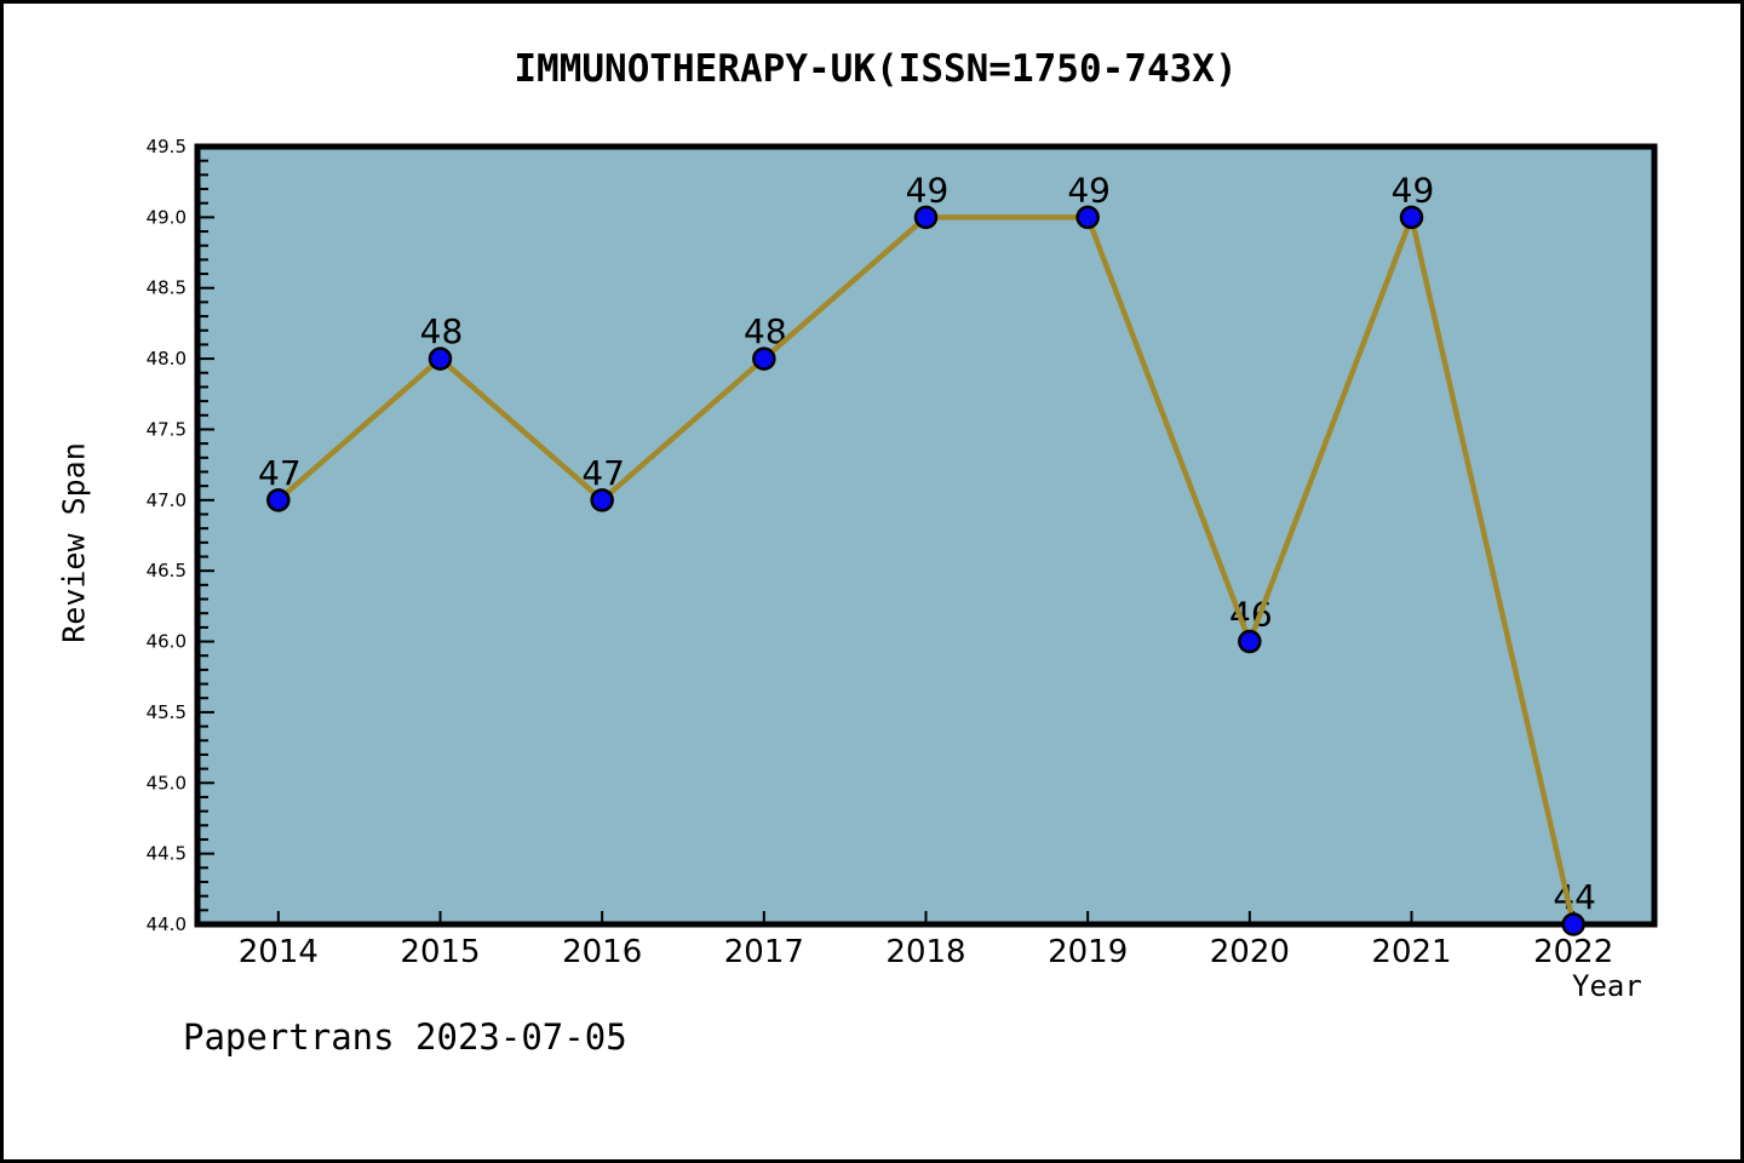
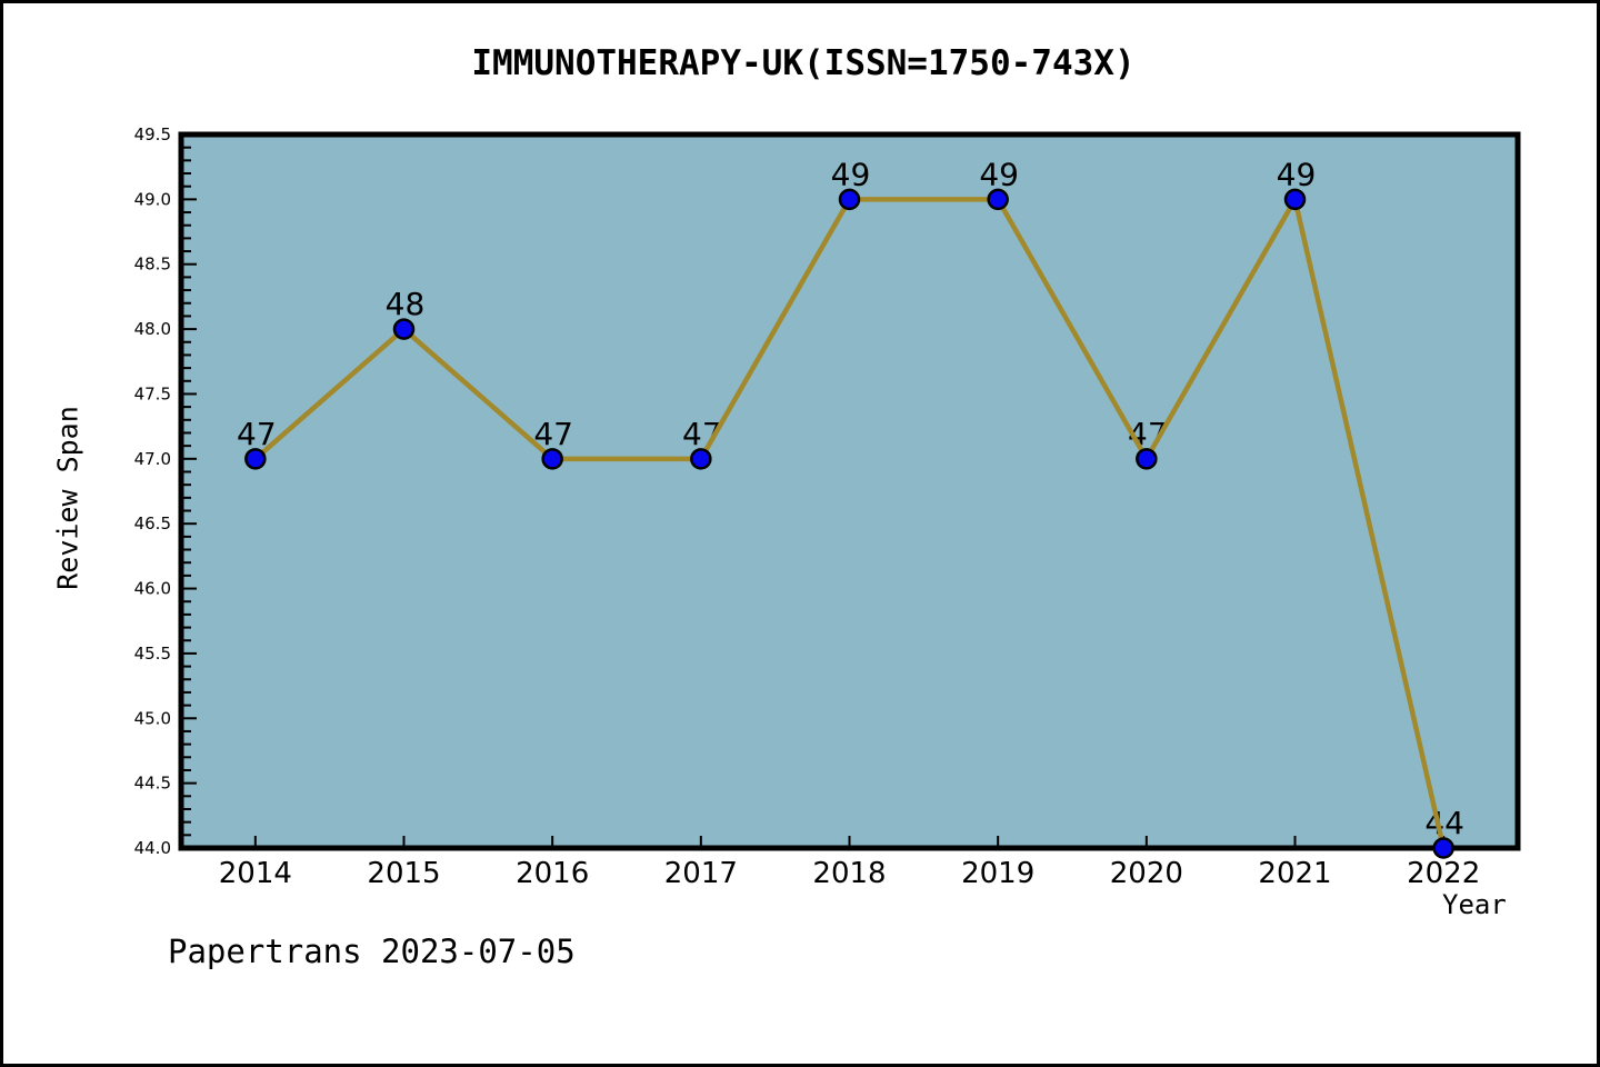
2017: 48 -> 47
2020: 46 -> 47
